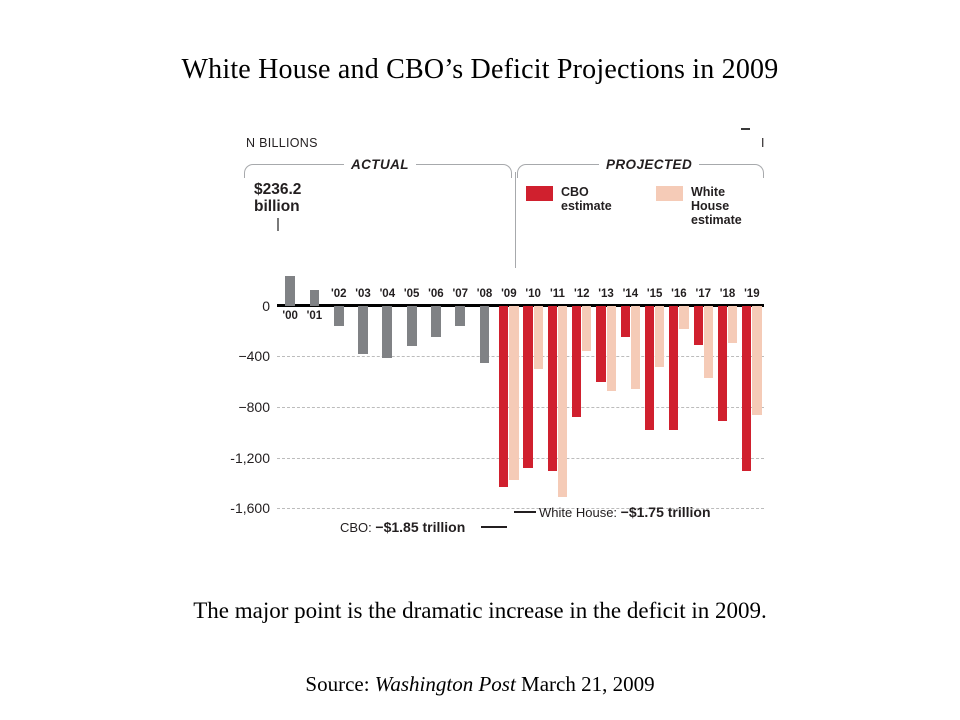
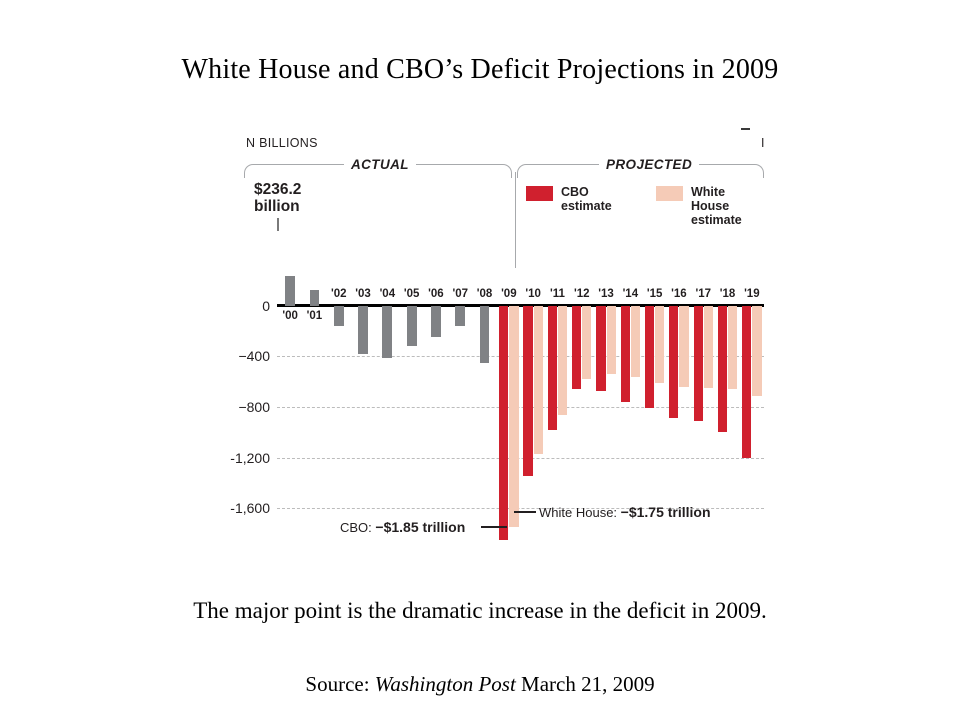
CBO estimate/'09: -1430 -> -1850
White House estimate/'09: -1380 -> -1750
CBO estimate/'10: -1280 -> -1350
White House estimate/'10: -500 -> -1170
CBO estimate/'11: -1310 -> -980
White House estimate/'11: -1510 -> -860
CBO estimate/'12: -880 -> -660
White House estimate/'12: -360 -> -580
CBO estimate/'13: -600 -> -670
White House estimate/'13: -670 -> -540
CBO estimate/'14: -250 -> -760
White House estimate/'14: -660 -> -560
CBO estimate/'15: -980 -> -810
White House estimate/'15: -480 -> -610
CBO estimate/'16: -980 -> -890
White House estimate/'16: -180 -> -640
CBO estimate/'17: -310 -> -910
White House estimate/'17: -570 -> -650
CBO estimate/'18: -910 -> -1000
White House estimate/'18: -290 -> -660
CBO estimate/'19: -1310 -> -1200
White House estimate/'19: -860 -> -710
